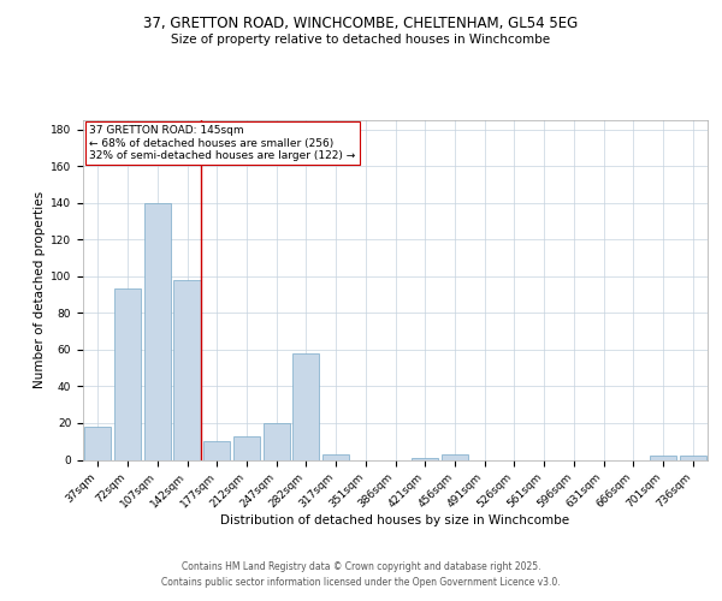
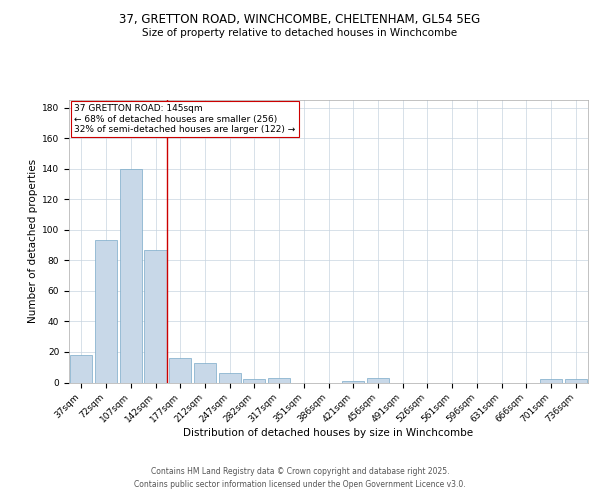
142sqm: 98 -> 87
177sqm: 10 -> 16
247sqm: 20 -> 6
282sqm: 58 -> 2
